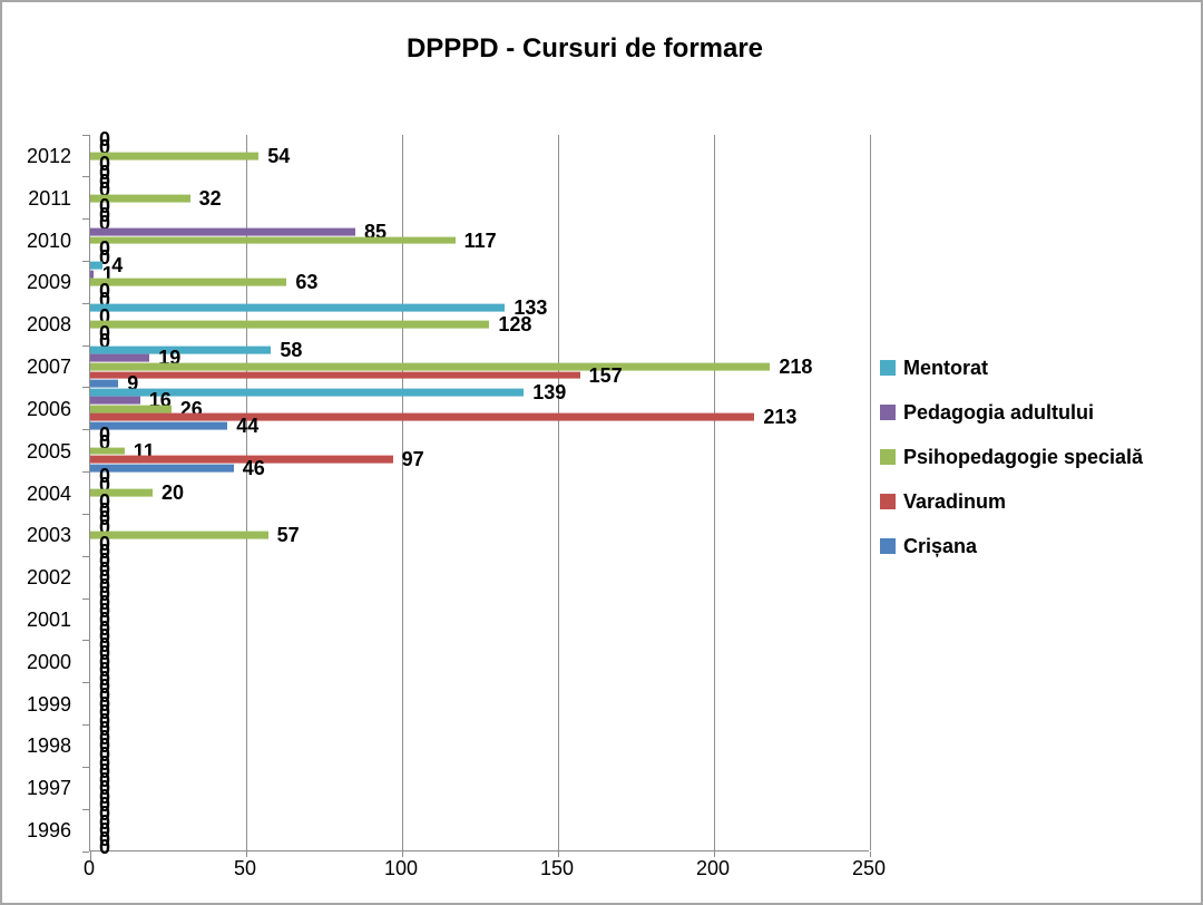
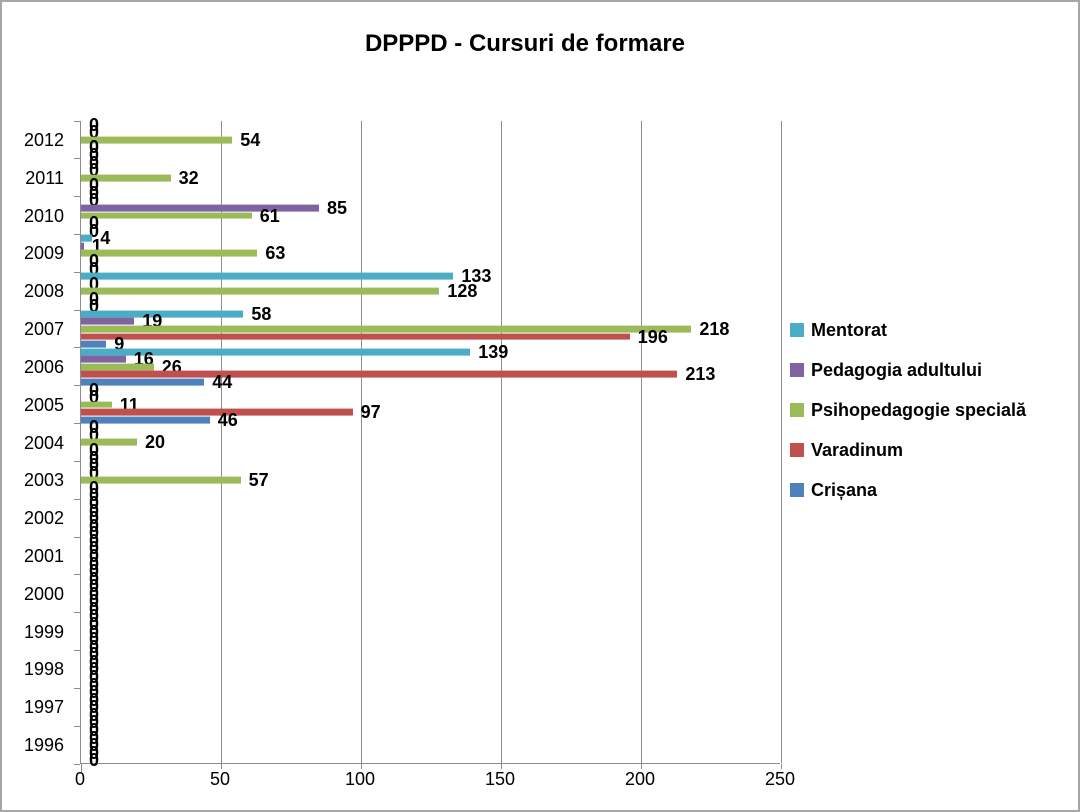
Psihopedagogie specială/2010: 117 -> 61
Varadinum/2007: 157 -> 196
